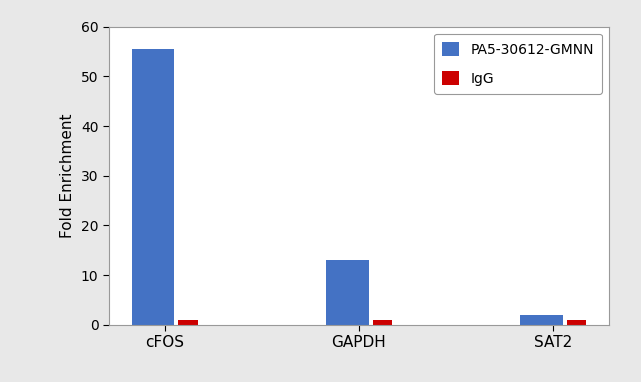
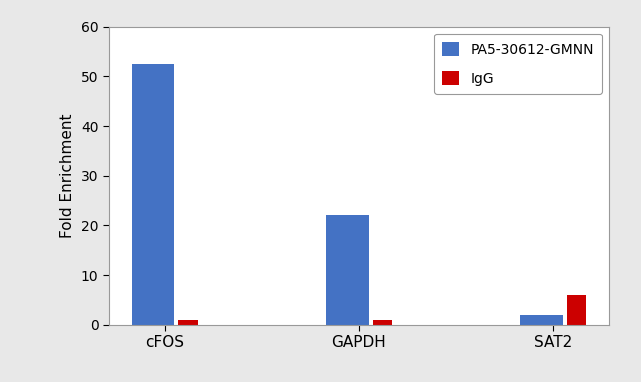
PA5-30612-GMNN/cFOS: 55.5 -> 52.5
PA5-30612-GMNN/GAPDH: 13.0 -> 22.0
IgG/SAT2: 1 -> 6
